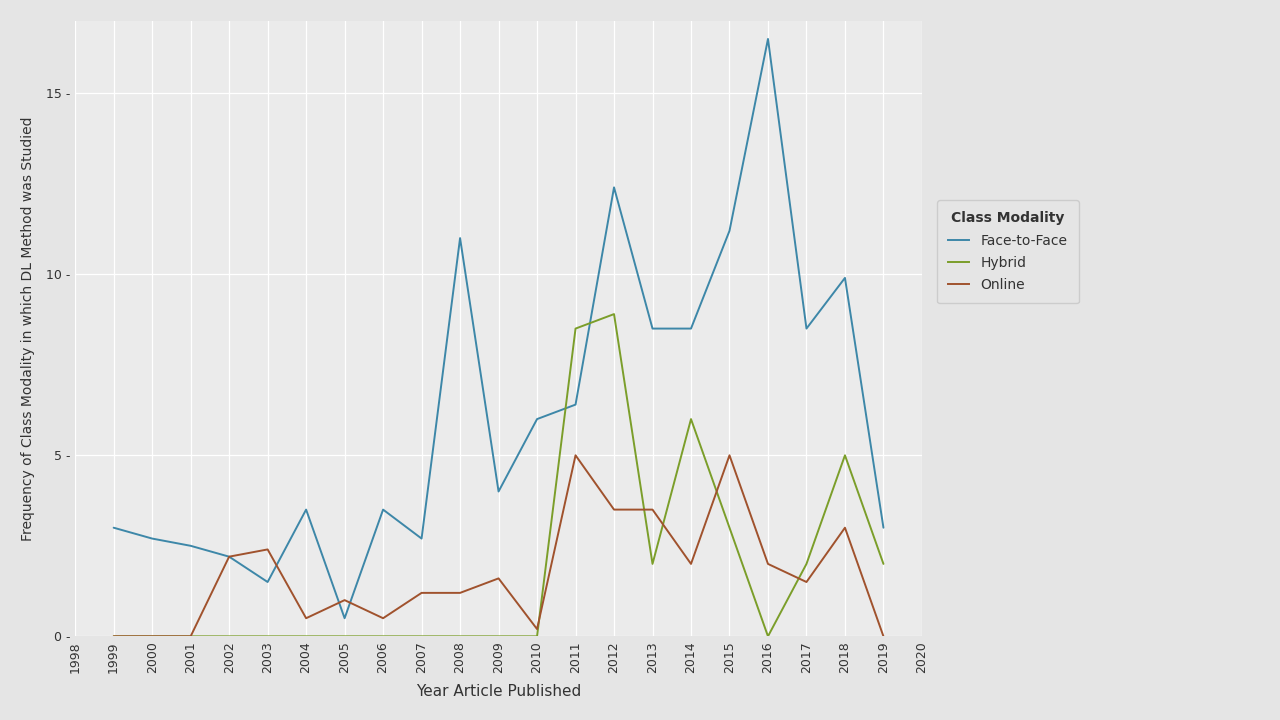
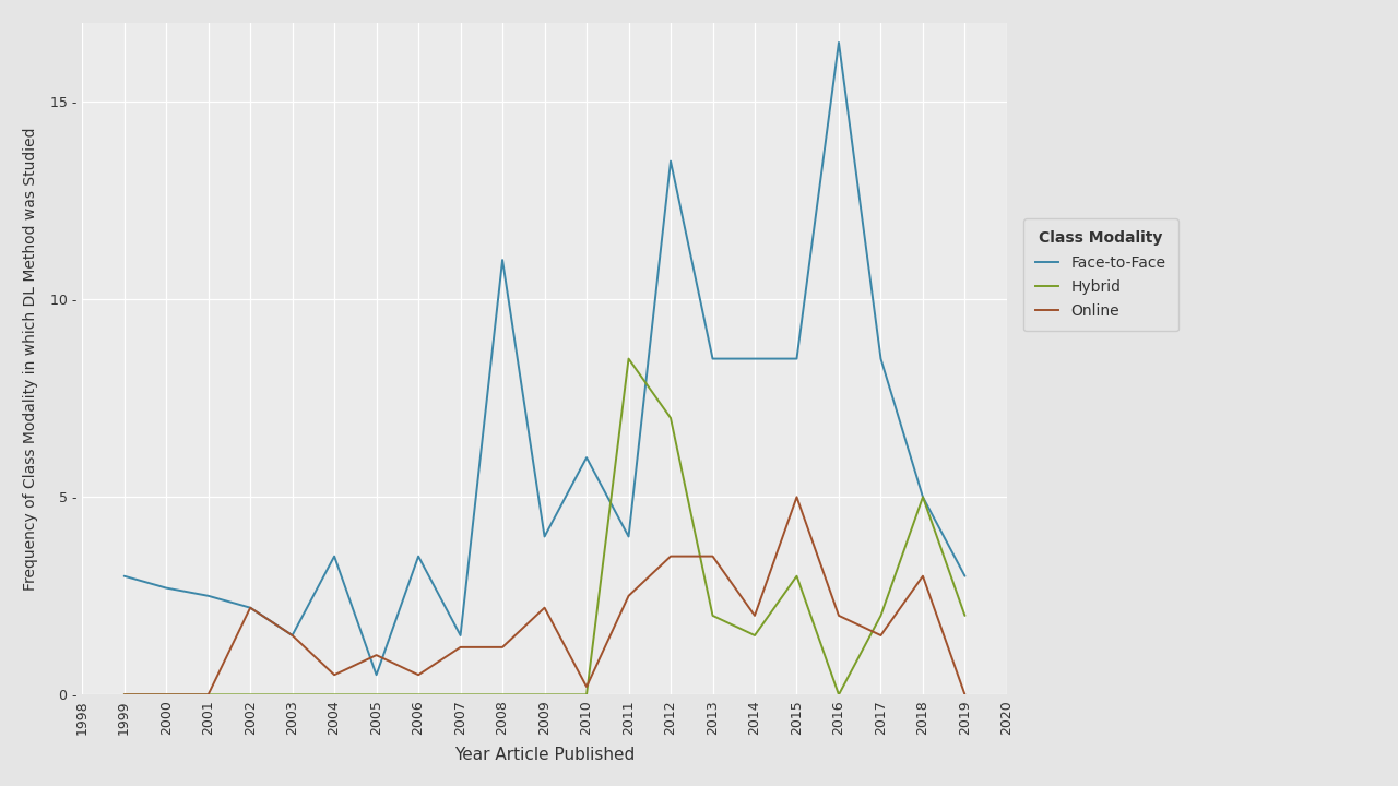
Online/2003: 2.4 - -> 1.5 -
Face-to-Face/2007: 2.7 - -> 1.5 -
Online/2009: 1.6 - -> 2.2 -
Face-to-Face/2011: 6.4 - -> 4.0 -
Online/2011: 5.0 - -> 2.5 -
Face-to-Face/2012: 12.4 - -> 13.5 -
Hybrid/2012: 8.9 - -> 7.0 -
Hybrid/2014: 6.0 - -> 1.5 -
Face-to-Face/2015: 11.2 - -> 8.5 -
Face-to-Face/2018: 9.9 - -> 5.0 -
